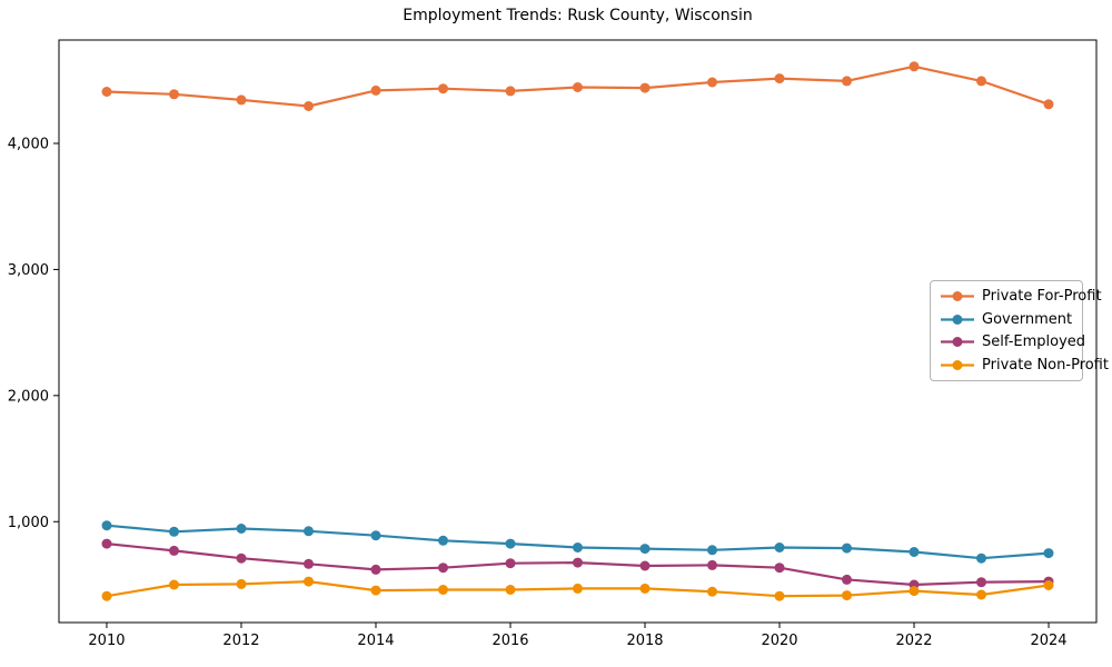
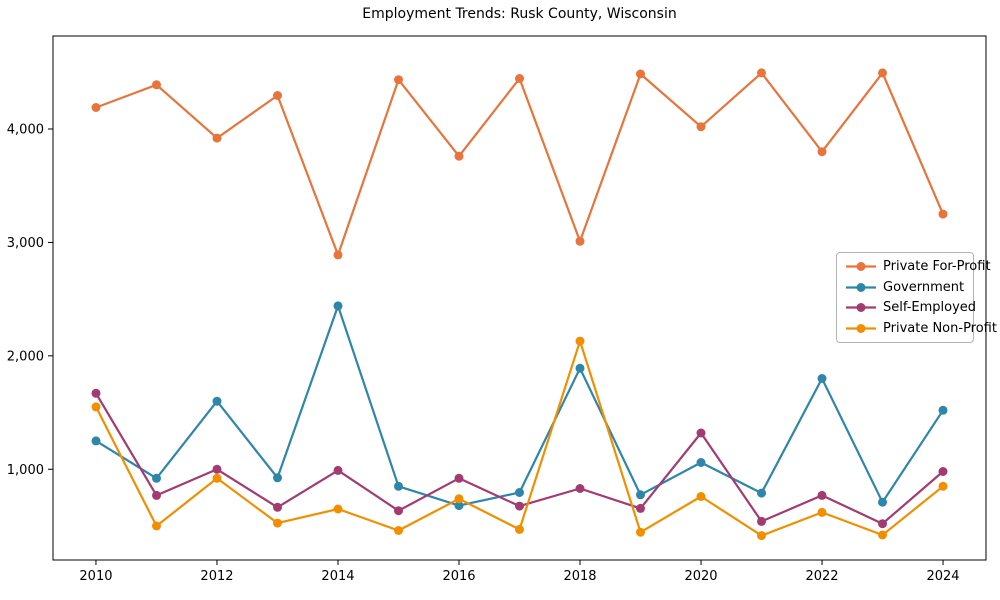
Private For-Profit/2010: 4410 -> 4190
Government/2010: 970 -> 1250
Self-Employed/2010: 820 -> 1670
Private Non-Profit/2010: 410 -> 1550
Private For-Profit/2012: 4340 -> 3920
Government/2012: 940 -> 1600
Self-Employed/2012: 710 -> 1000
Private Non-Profit/2012: 500 -> 920
Private For-Profit/2014: 4420 -> 2890
Government/2014: 890 -> 2440
Self-Employed/2014: 620 -> 990
Private Non-Profit/2014: 460 -> 650
Private For-Profit/2016: 4420 -> 3760
Government/2016: 820 -> 680
Self-Employed/2016: 670 -> 920
Private Non-Profit/2016: 460 -> 740
Private For-Profit/2018: 4440 -> 3010
Government/2018: 780 -> 1890
Self-Employed/2018: 650 -> 830
Private Non-Profit/2018: 470 -> 2130
Private For-Profit/2020: 4520 -> 4020
Government/2020: 800 -> 1060
Self-Employed/2020: 640 -> 1320
Private Non-Profit/2020: 410 -> 760
Private For-Profit/2022: 4610 -> 3800
Government/2022: 760 -> 1800
Self-Employed/2022: 500 -> 770
Private Non-Profit/2022: 450 -> 620
Private For-Profit/2024: 4310 -> 3250
Government/2024: 750 -> 1520
Self-Employed/2024: 520 -> 980
Private Non-Profit/2024: 500 -> 850
